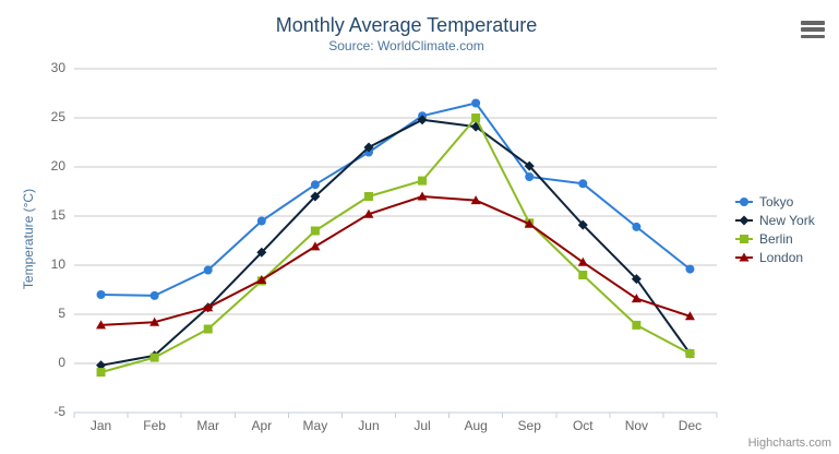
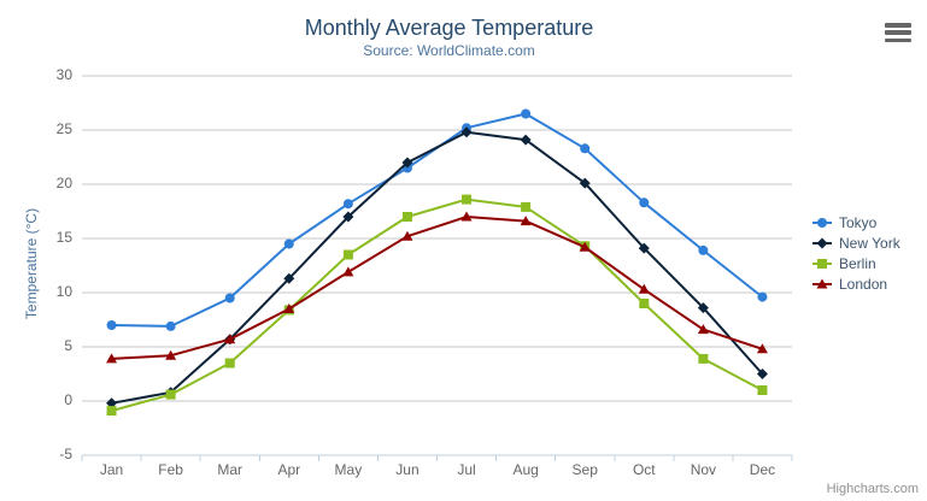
Berlin/Aug: 25 -> 18
Tokyo/Sep: 19 -> 23
New York/Dec: 1 -> 2
